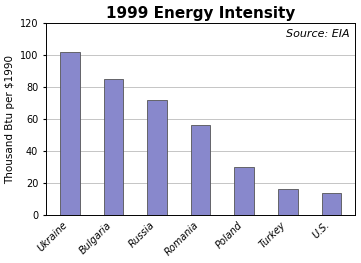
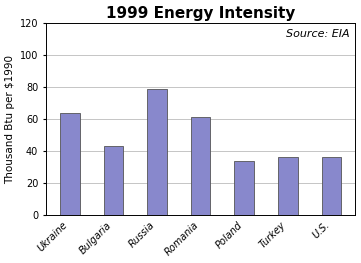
Ukraine: 102 -> 64
Bulgaria: 85 -> 43
Russia: 72 -> 79
Romania: 56 -> 61
Poland: 30 -> 34
Turkey: 16 -> 36
U.S.: 14 -> 36
